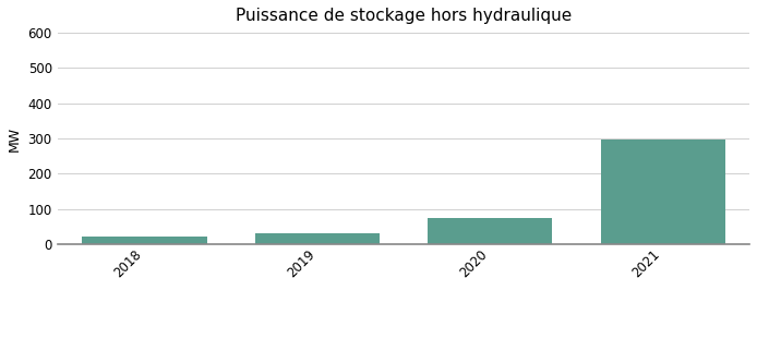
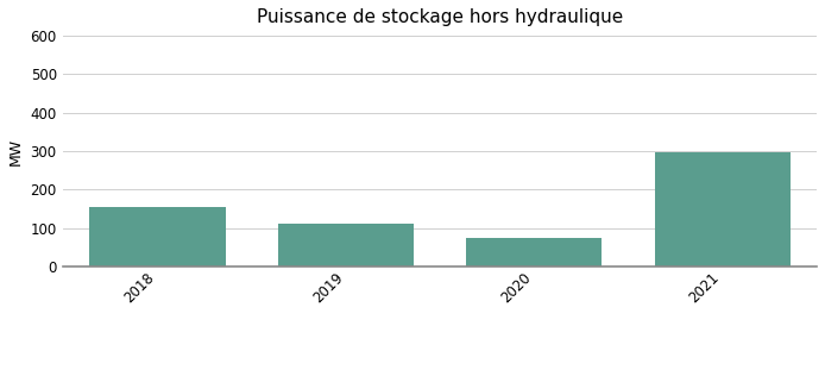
2018: 22 -> 155
2019: 30 -> 110
